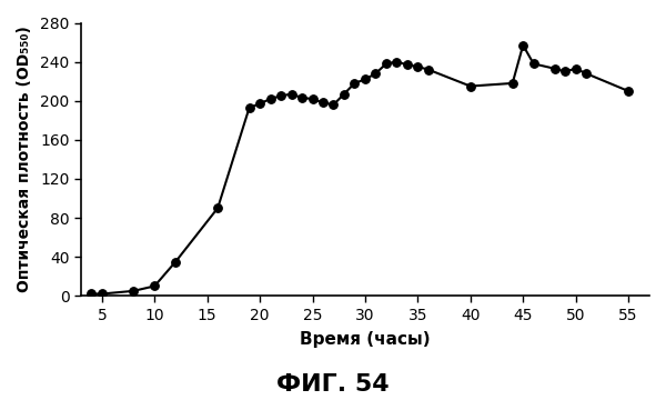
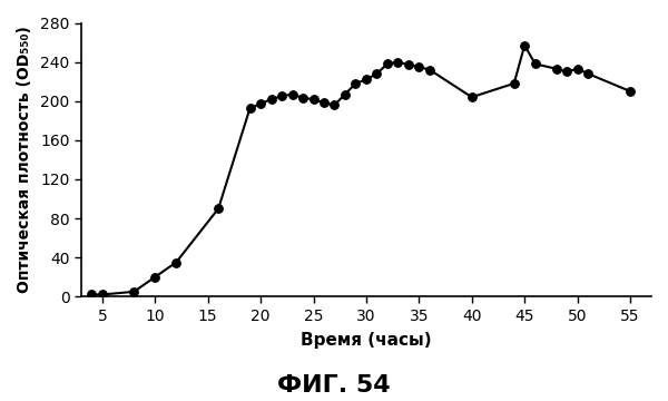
10: 10 -> 20
40: 215 -> 204
